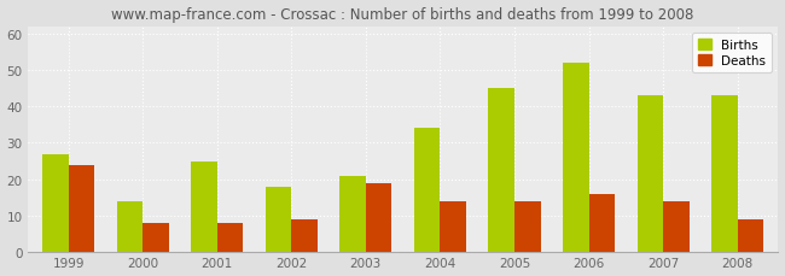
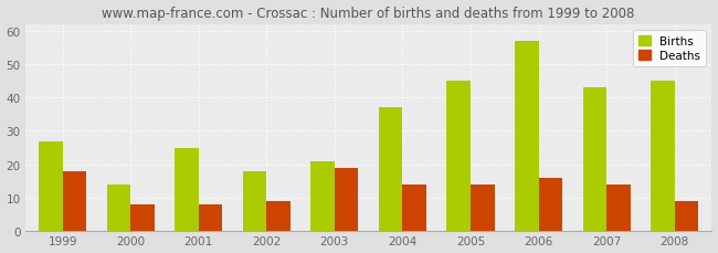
Deaths/1999: 24 -> 18
Births/2004: 34 -> 37
Births/2006: 52 -> 57
Births/2008: 43 -> 45
